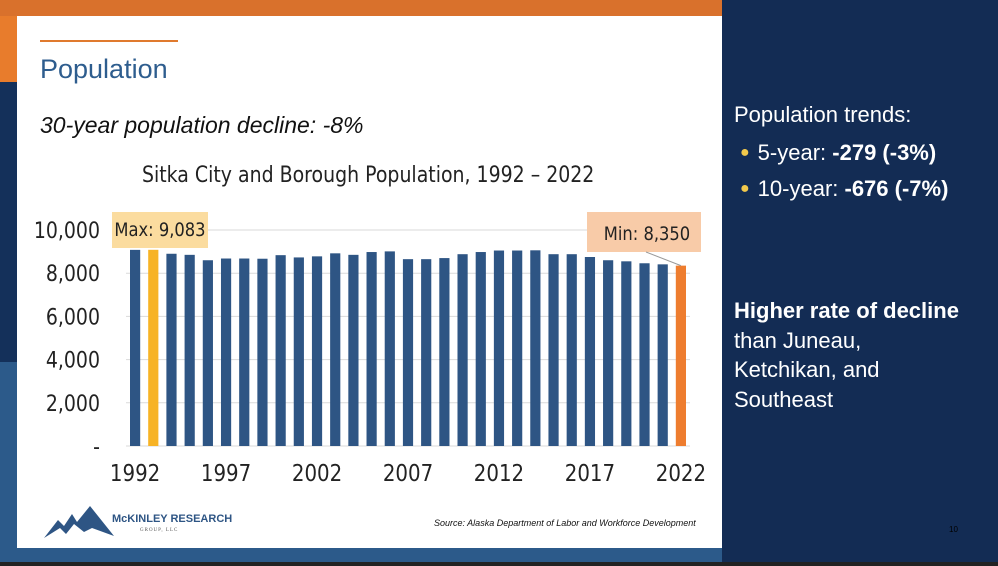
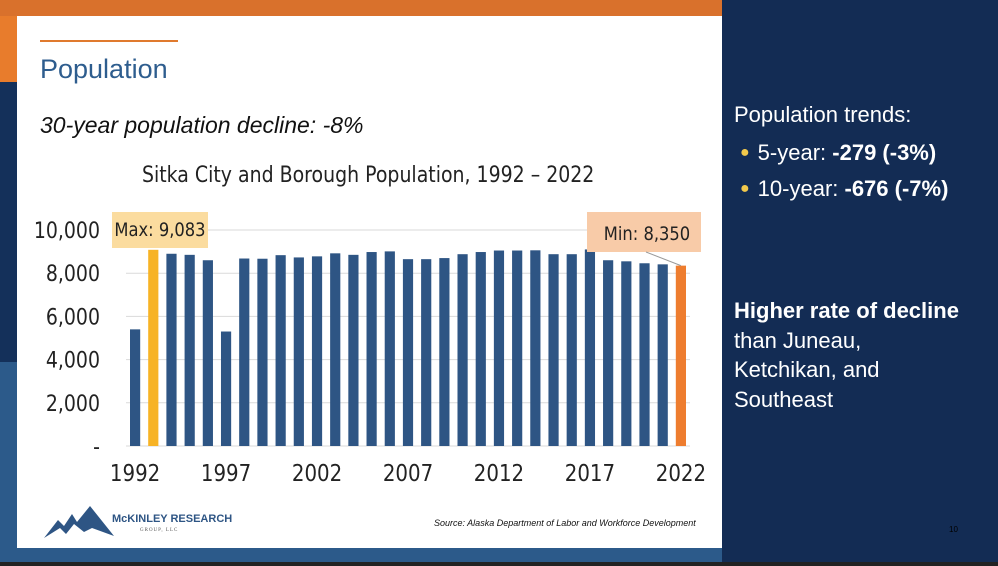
1992: 9100 -> 5400
1997: 8700 -> 5300
2017: 8800 -> 9100
